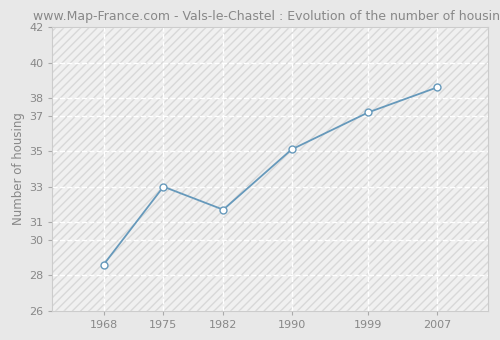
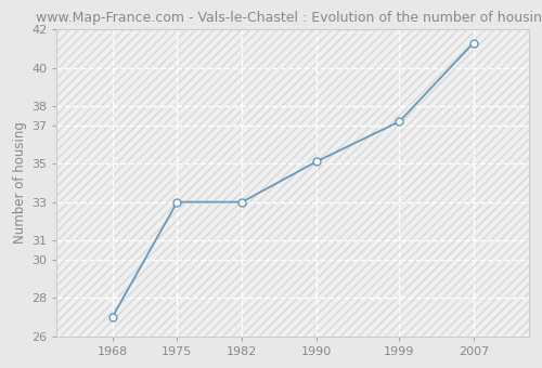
1968: 28.6 -> 27.0
1982: 31.7 -> 33.0
2007: 38.6 -> 41.3
